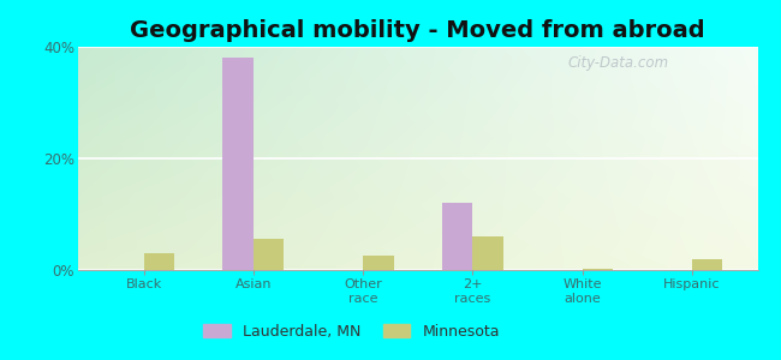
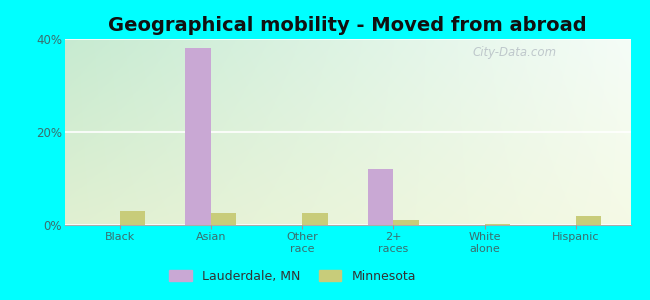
Minnesota/Asian: 5.5% -> 2.5%
Minnesota/2+ races: 6.0% -> 1.0%
